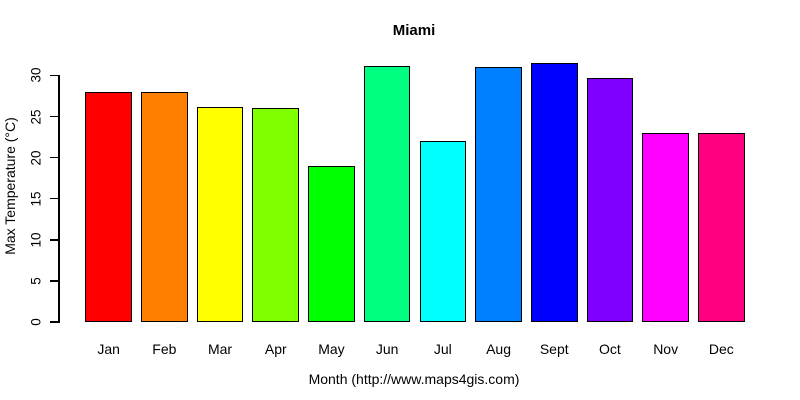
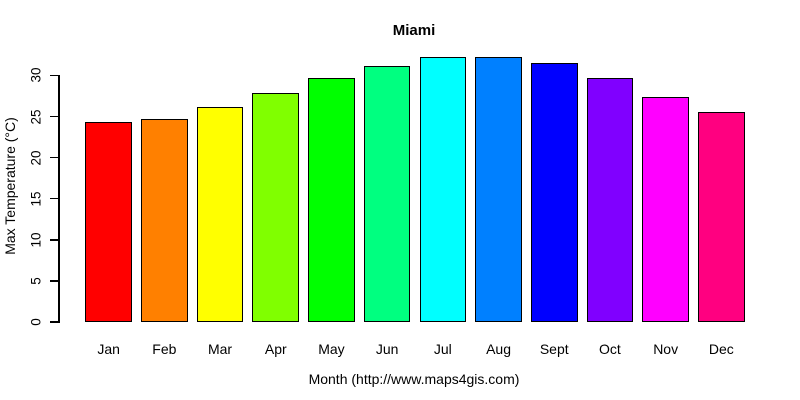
Jan: 28 -> 24
Feb: 28 -> 25
Apr: 26 -> 28
May: 19 -> 30
Jul: 22 -> 32
Aug: 31 -> 32
Nov: 23 -> 27
Dec: 23 -> 26
